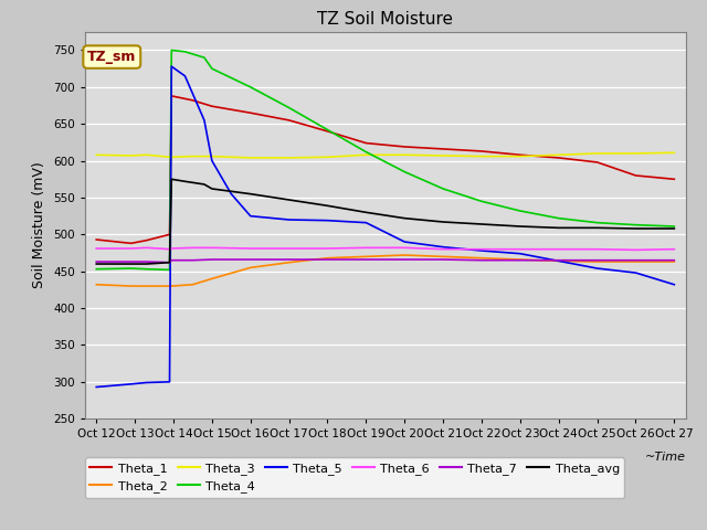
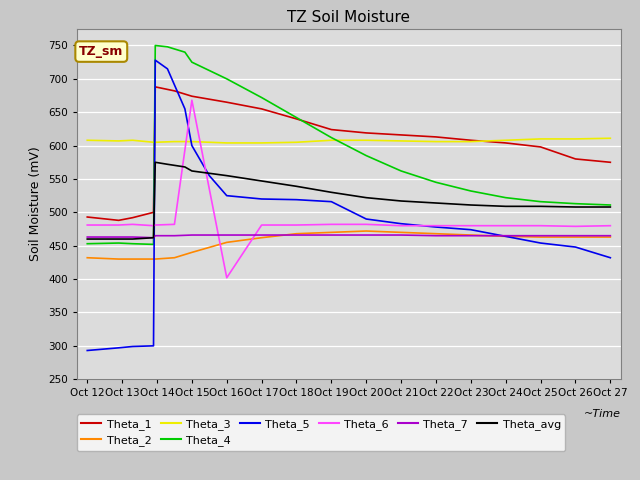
Theta_6/Oct 15: 482 -> 668
Theta_6/Oct 16: 481 -> 402
